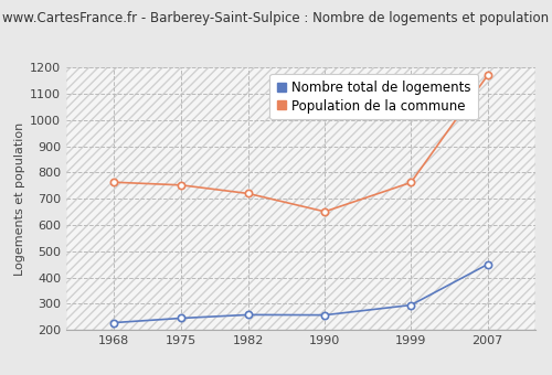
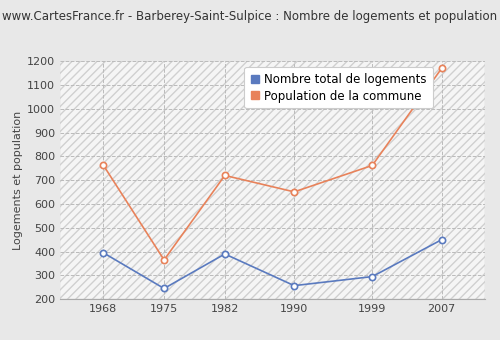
Nombre total de logements/1968: 228 -> 395
Population de la commune/1975: 752 -> 365
Nombre total de logements/1982: 258 -> 390
